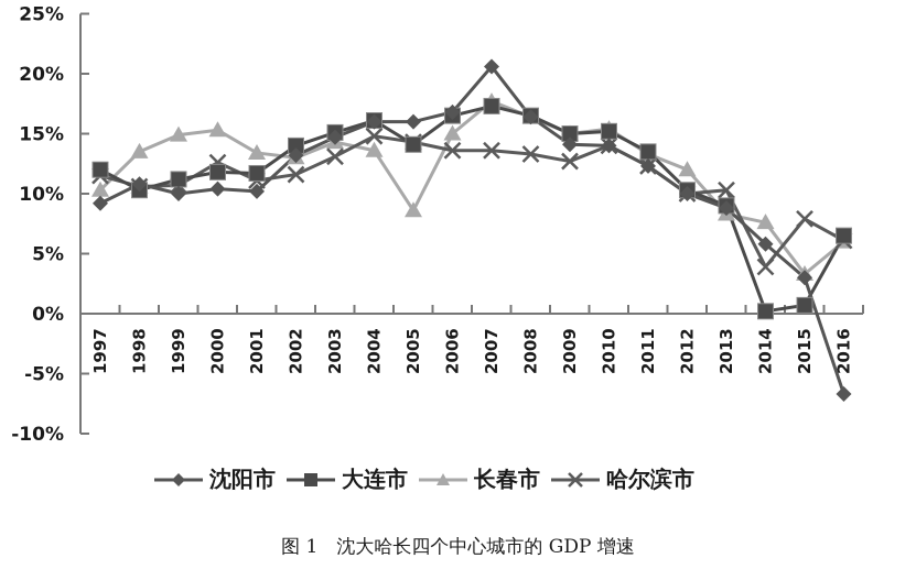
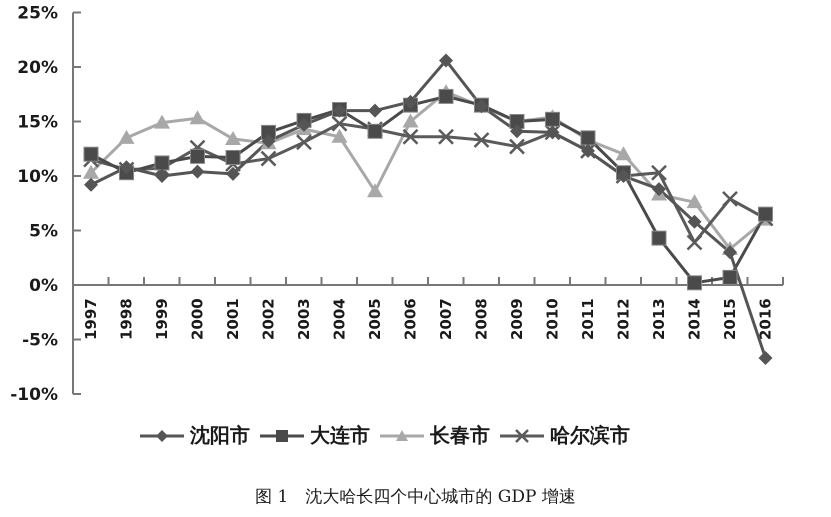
大连市/2013: 9.0% -> 4.3%
